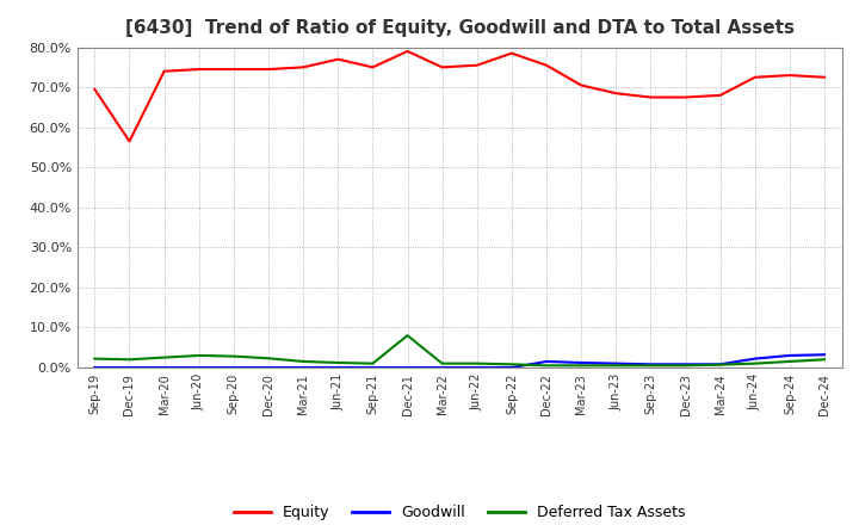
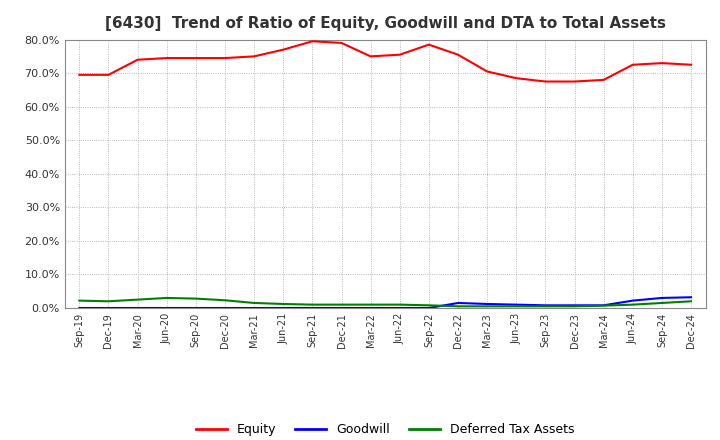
Equity/Dec-19: 56.5% -> 69.5%
Equity/Sep-21: 75.0% -> 79.5%
Deferred Tax Assets/Dec-21: 8.0% -> 1.0%
